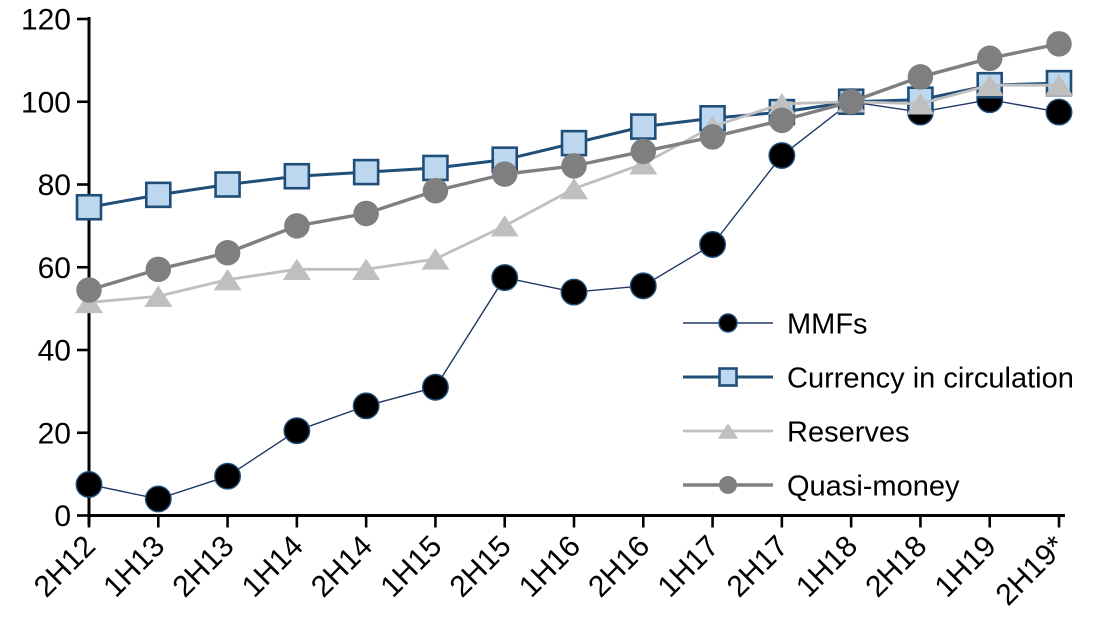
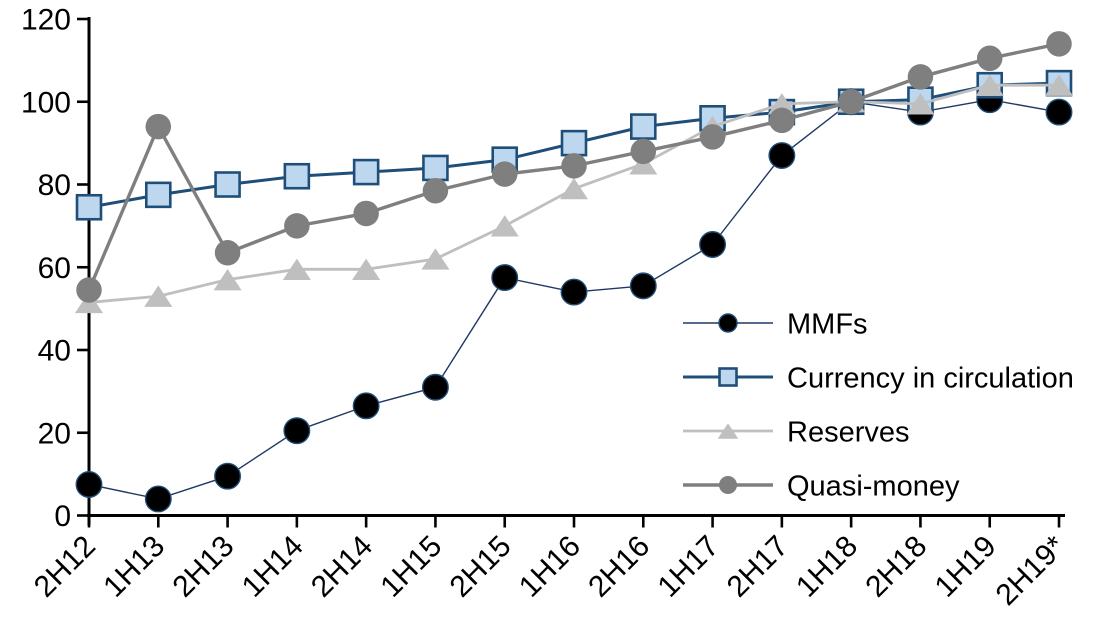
Quasi-money/1H13: 60 -> 94
